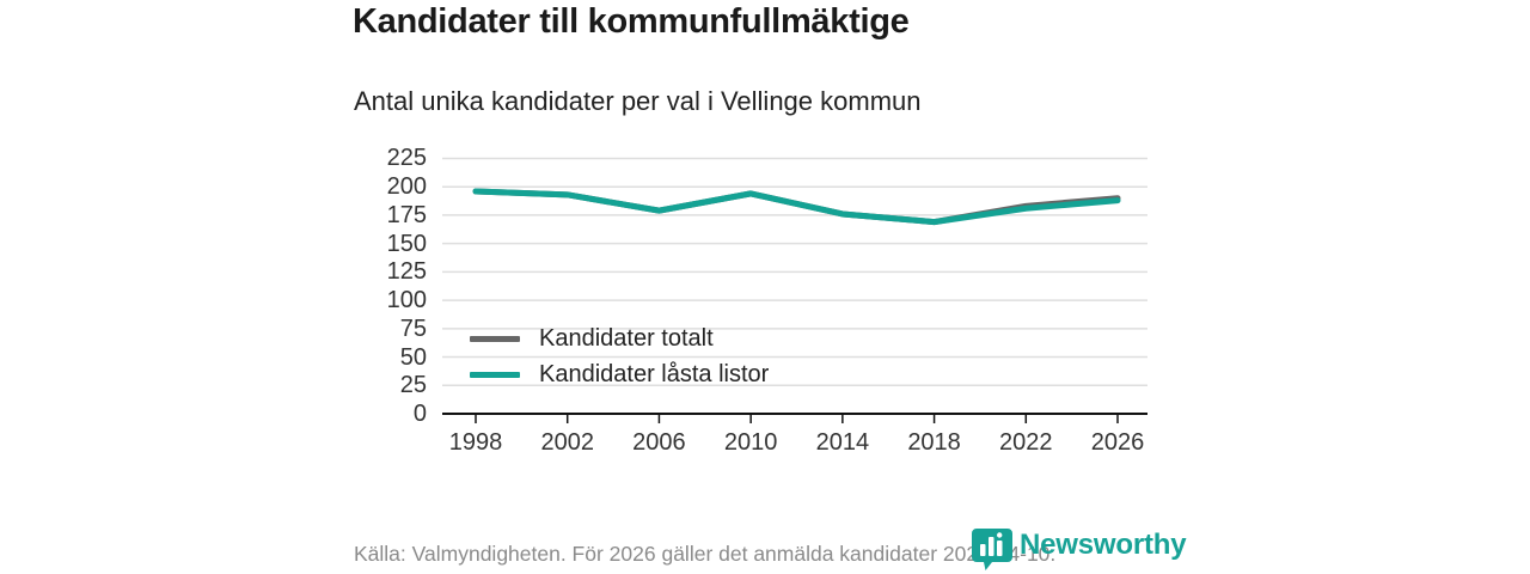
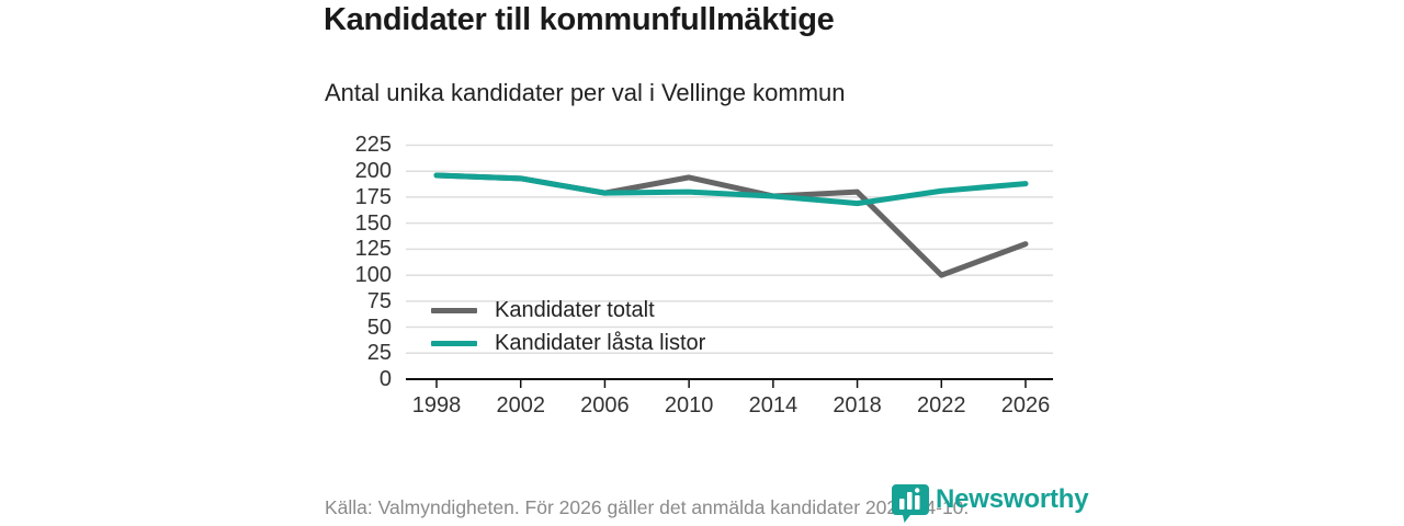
Kandidater låsta listor/2010: 190 -> 180
Kandidater totalt/2018: 170 -> 180
Kandidater totalt/2022: 180 -> 100
Kandidater totalt/2026: 190 -> 130
